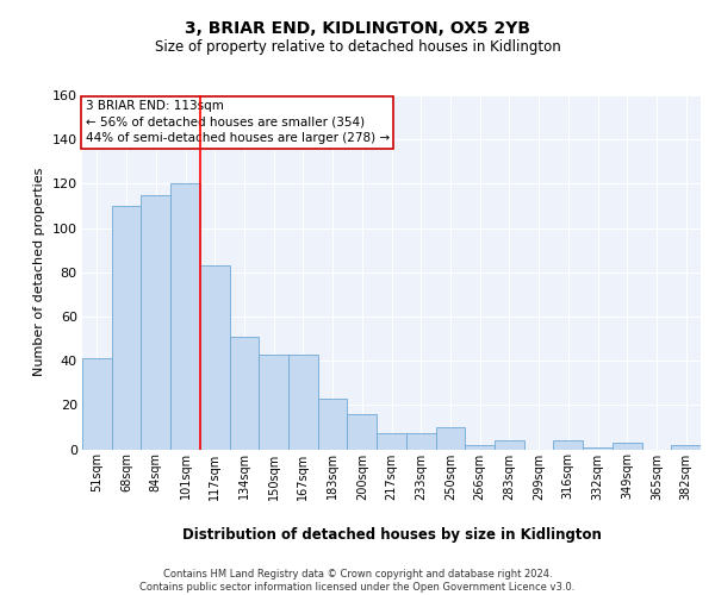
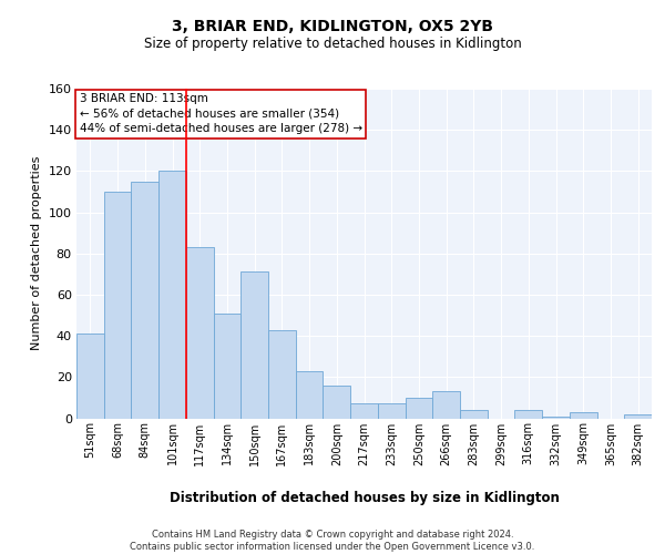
150sqm: 43 -> 71
266sqm: 2 -> 13
